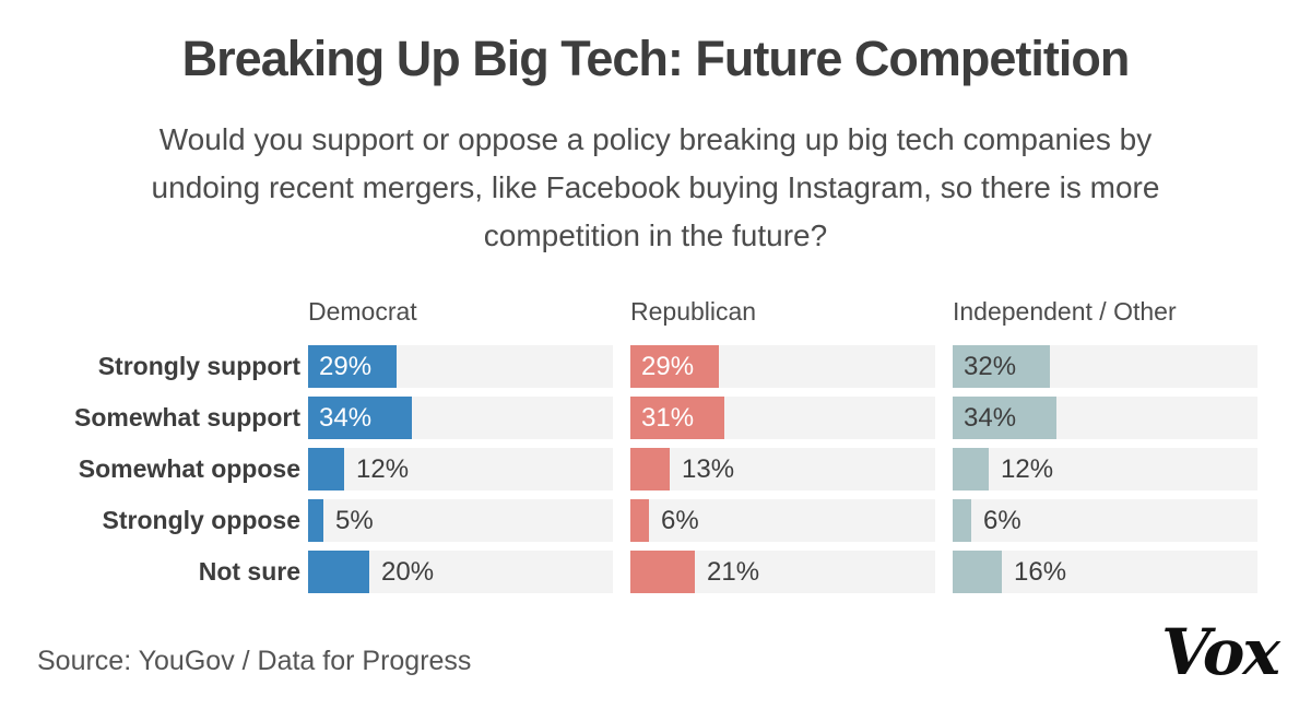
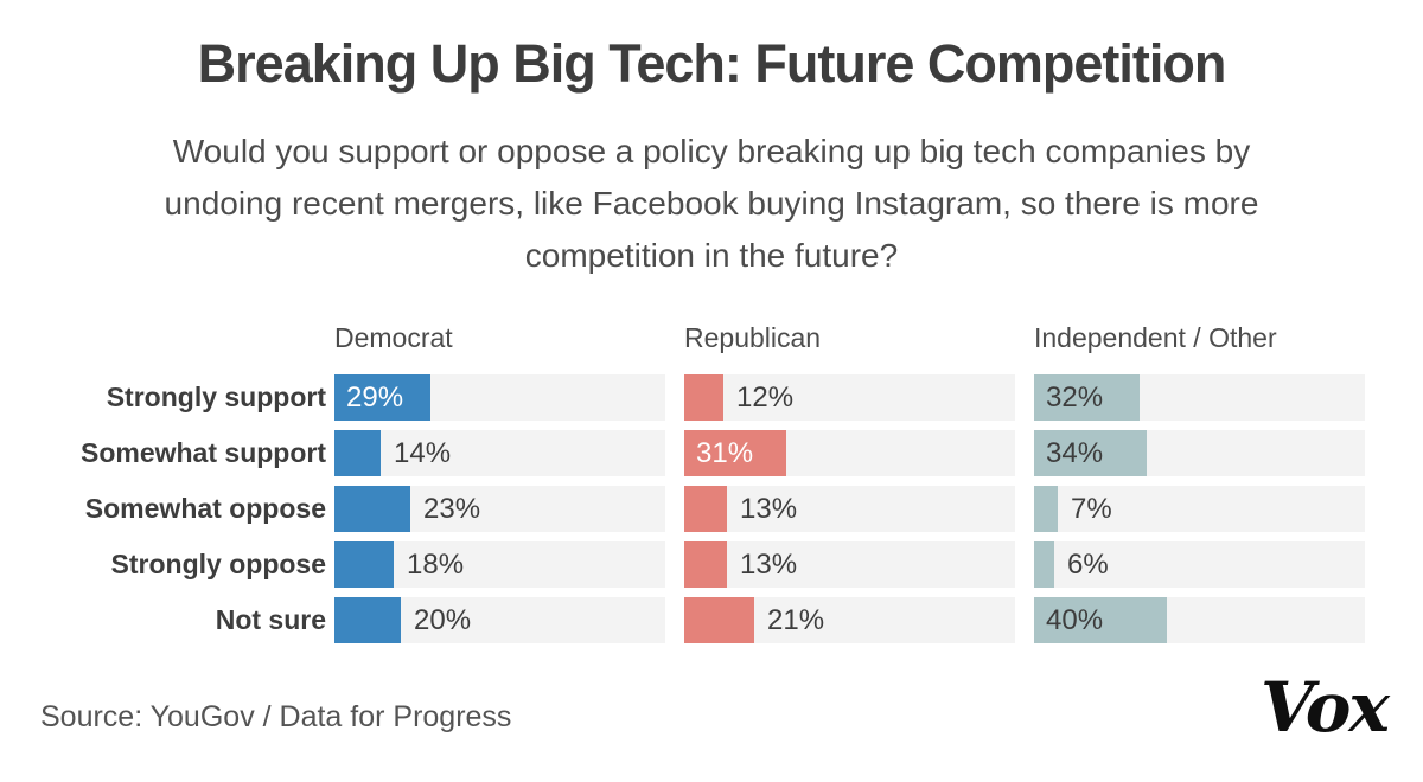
Republican/Strongly support: 29% -> 12%
Democrat/Somewhat support: 34% -> 14%
Democrat/Somewhat oppose: 12% -> 23%
Independent / Other/Somewhat oppose: 12% -> 7%
Democrat/Strongly oppose: 5% -> 18%
Republican/Strongly oppose: 6% -> 13%
Independent / Other/Not sure: 16% -> 40%
